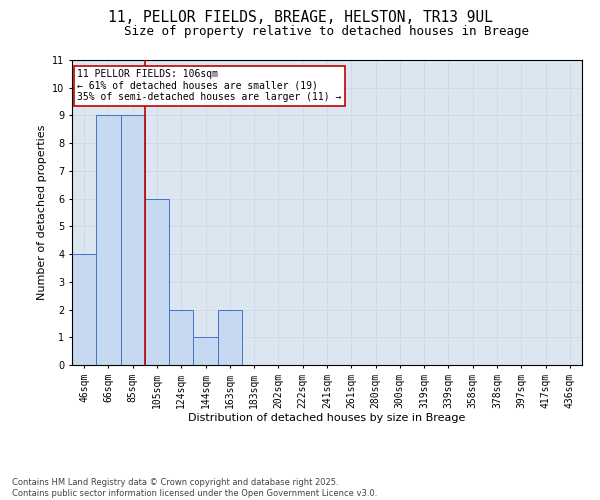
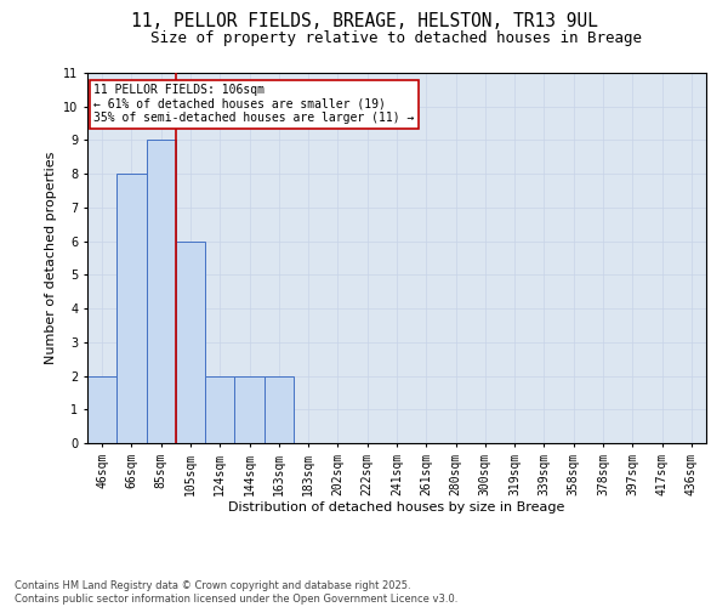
46sqm: 4 -> 2
66sqm: 9 -> 8
144sqm: 1 -> 2
